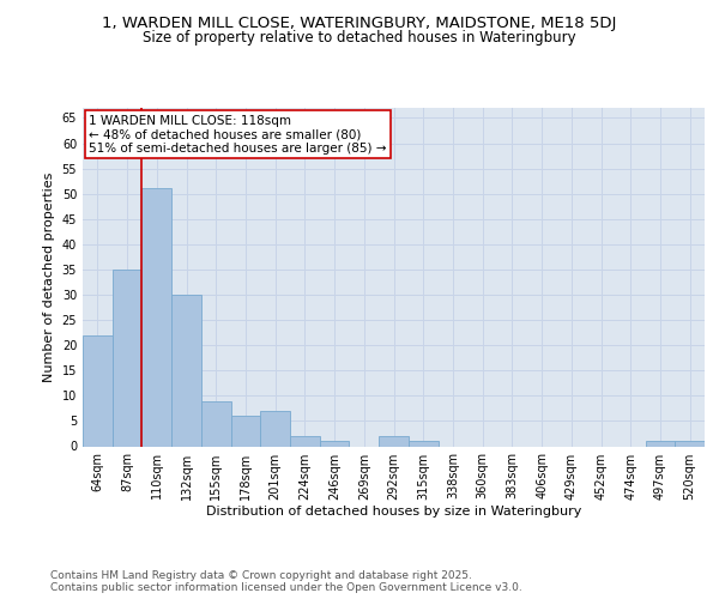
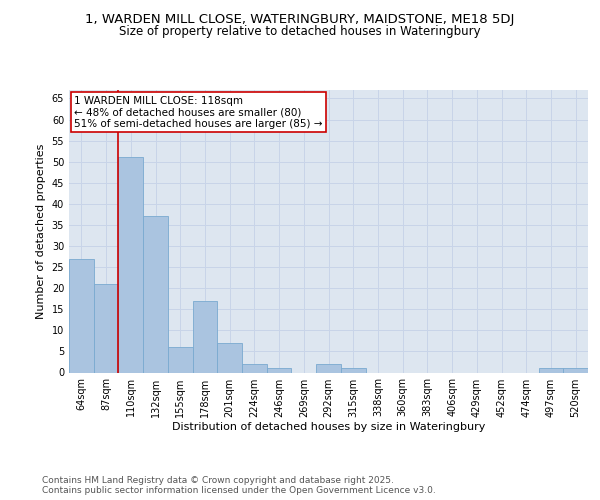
64sqm: 22 -> 27
87sqm: 35 -> 21
132sqm: 30 -> 37
155sqm: 9 -> 6
178sqm: 6 -> 17
